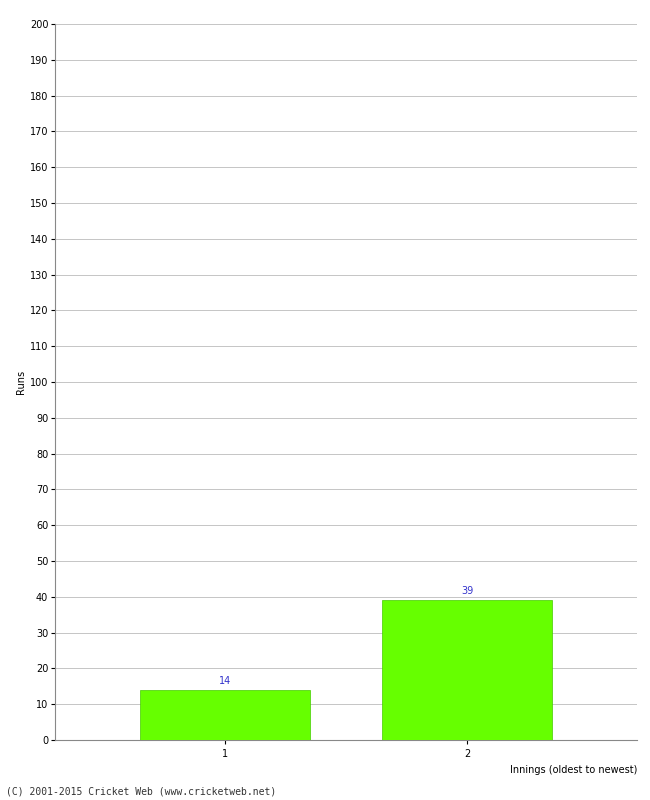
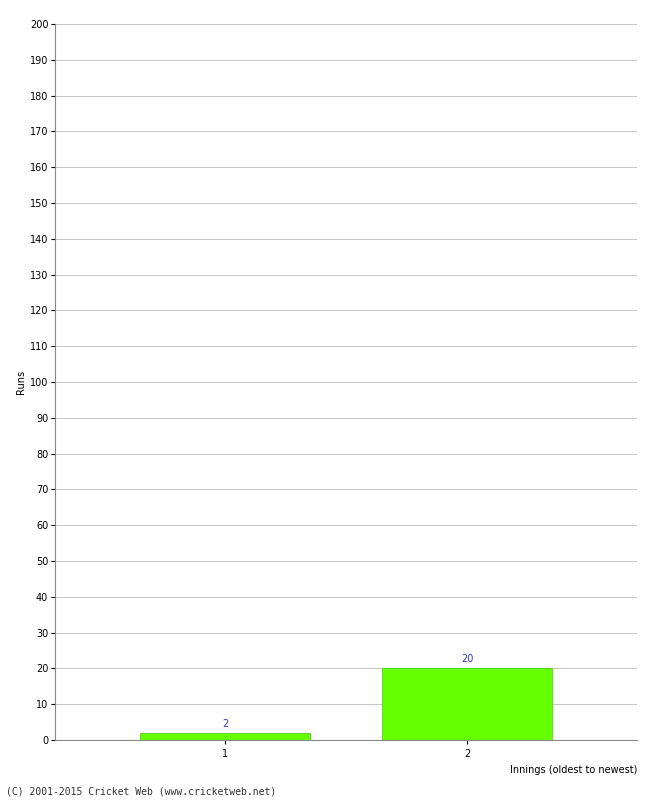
1: 14 -> 2
2: 39 -> 20
